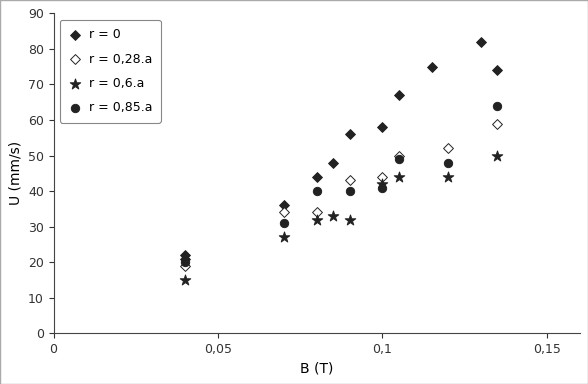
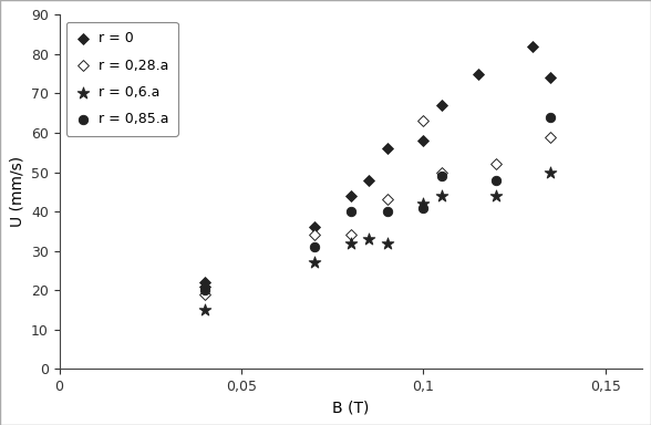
r = 0,28.a/0,1: 44 -> 63
